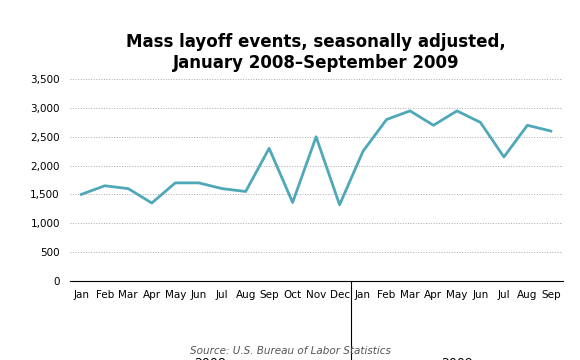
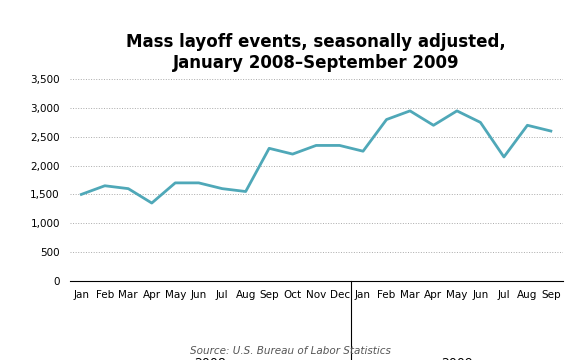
Oct: 1,360 -> 2,200
Nov: 2,500 -> 2,350
Dec: 1,320 -> 2,350
